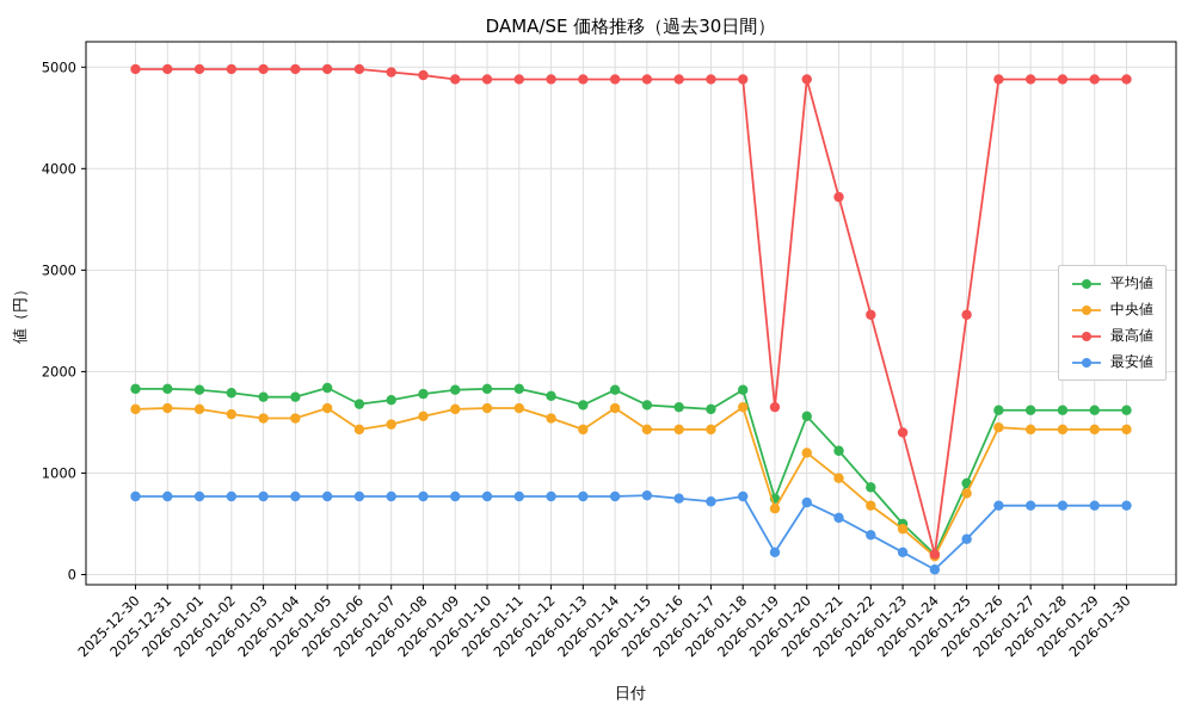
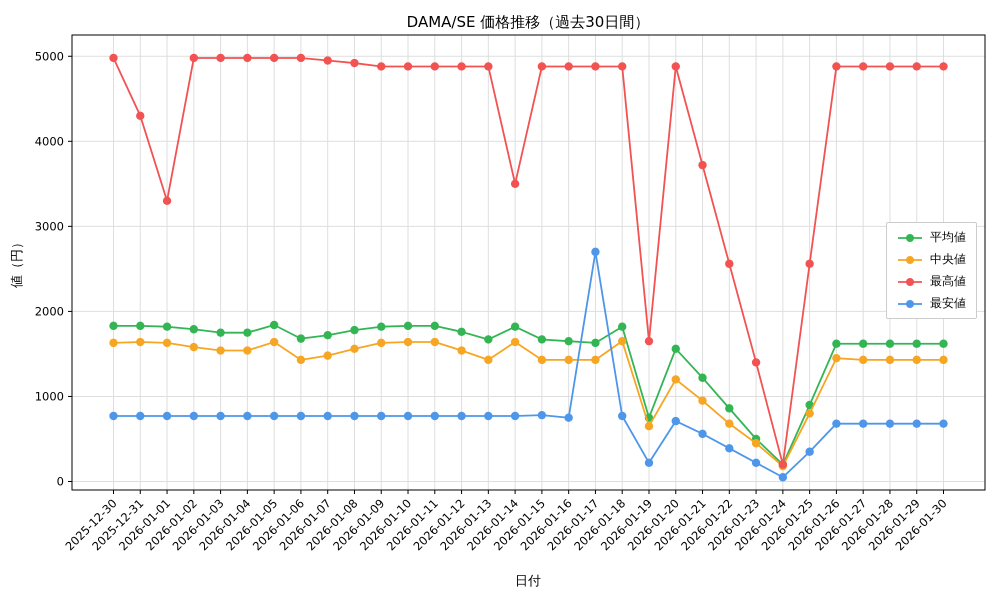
最高値/2025-12-31: 5000 -> 4300
最高値/2026-01-01: 5000 -> 3300
最高値/2026-01-14: 4900 -> 3500
最安値/2026-01-17: 700 -> 2700
